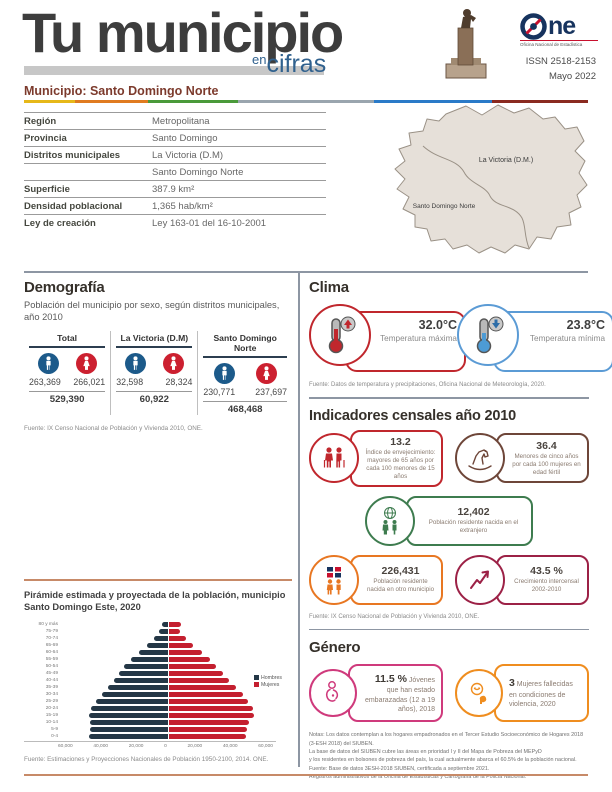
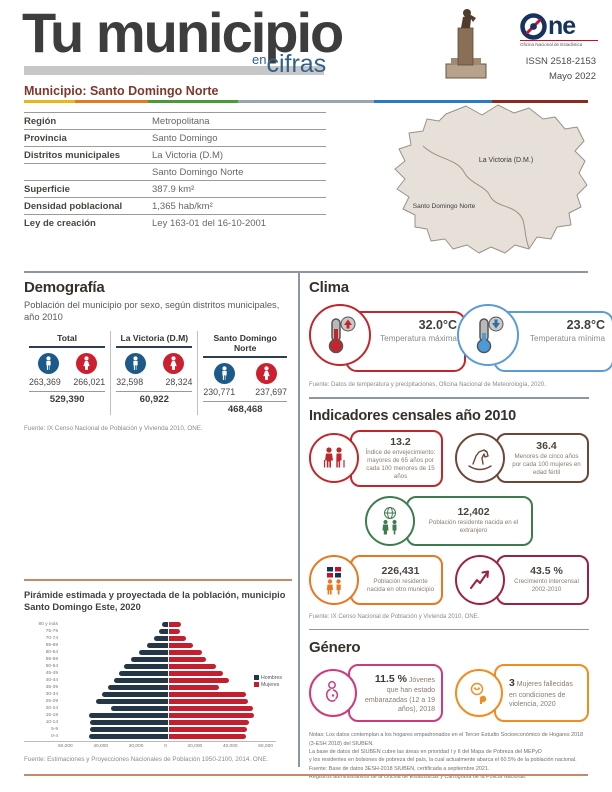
Mujeres/55-59: 23000 -> 21000
Mujeres/35-39: 38000 -> 28000
Mujeres/30-34: 42000 -> 43000
Hombres/20-24: 43000 -> 32000
